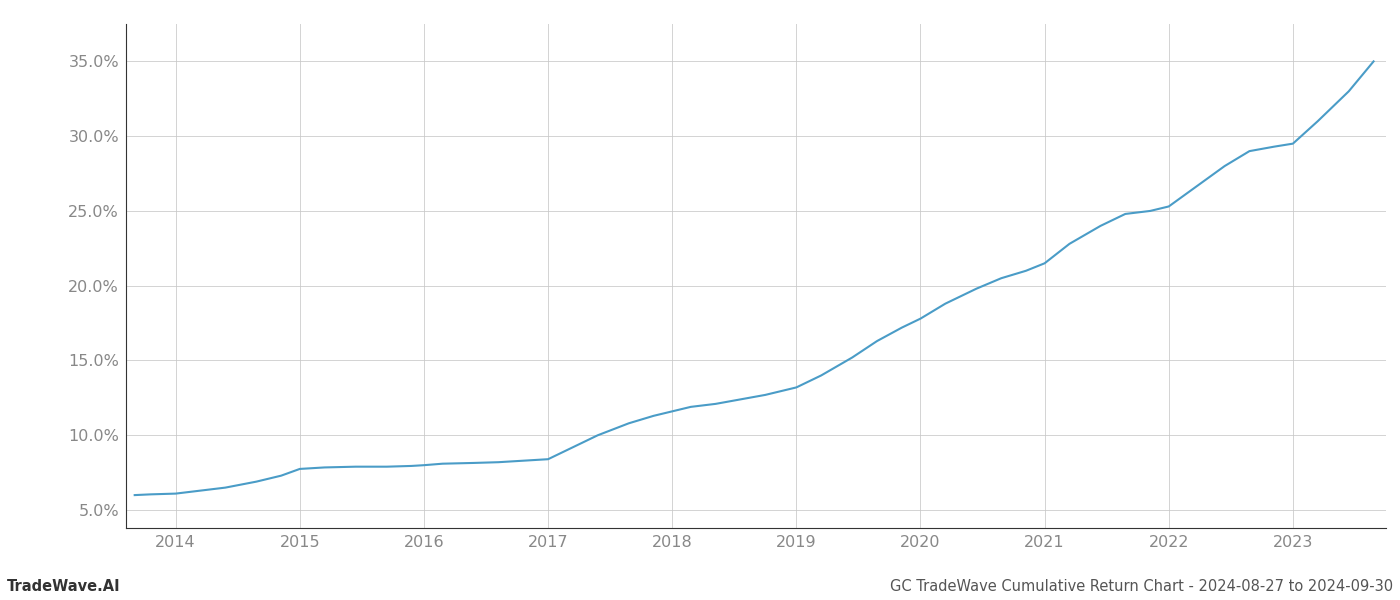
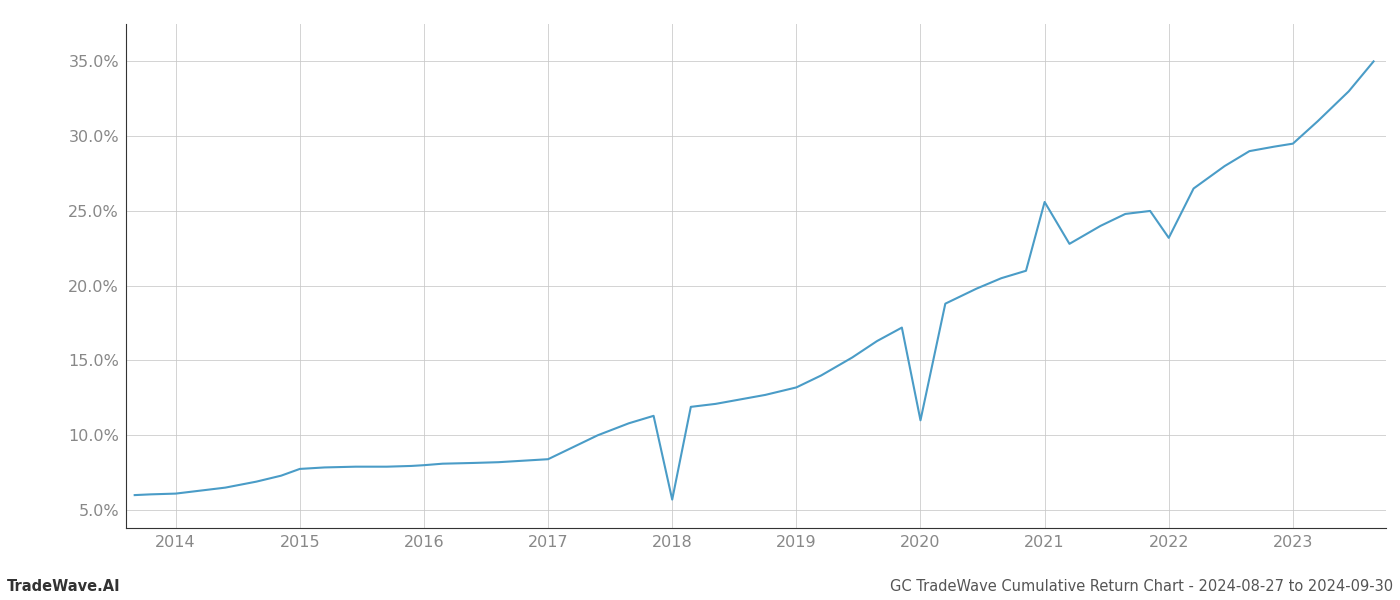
2018: 11.6% -> 5.7%
2020: 17.8% -> 11.0%
2021: 21.5% -> 25.6%
2022: 25.3% -> 23.2%
